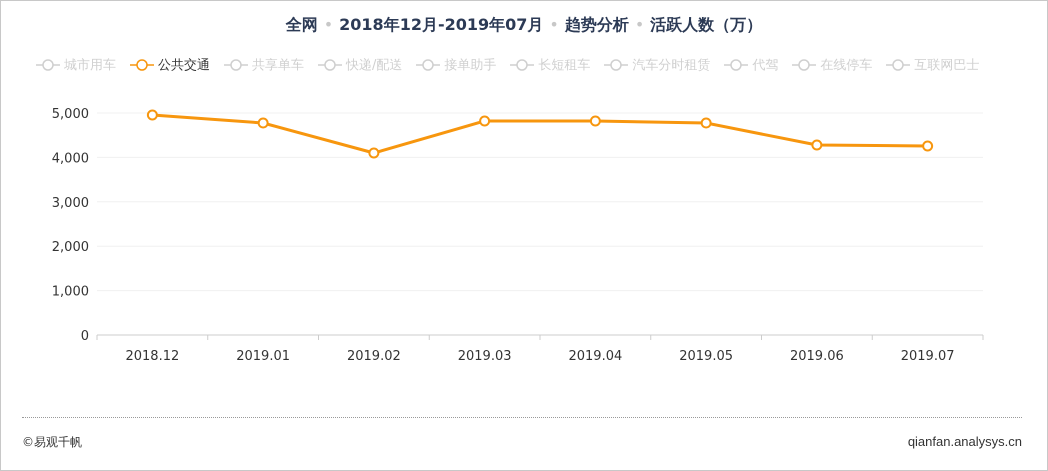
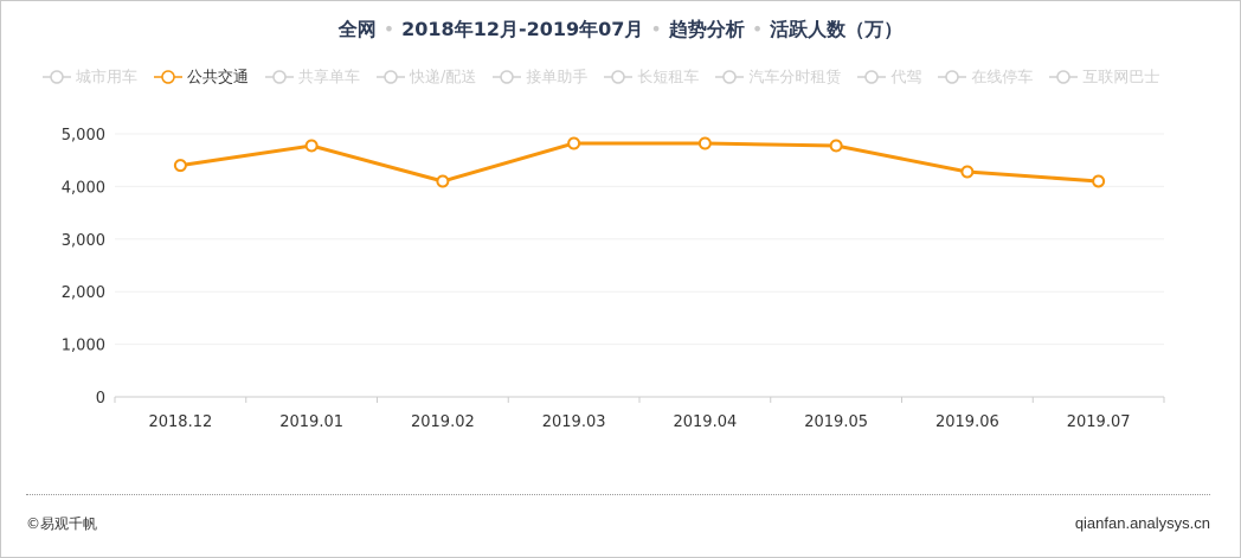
2018.12: 5000 -> 4400
2019.07: 4300 -> 4100
